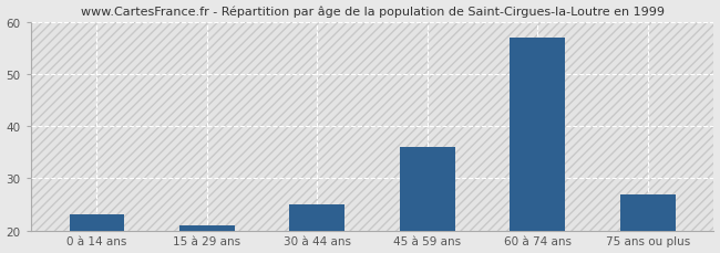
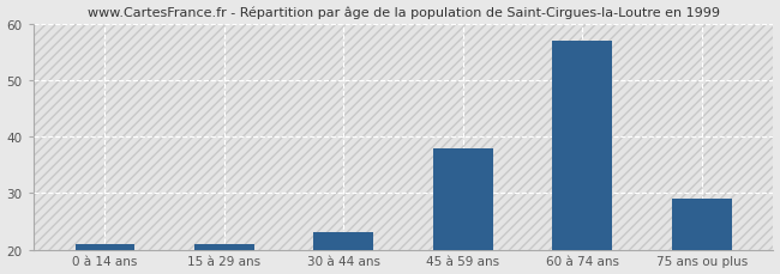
0 à 14 ans: 23 -> 21
30 à 44 ans: 25 -> 23
45 à 59 ans: 36 -> 38
75 ans ou plus: 27 -> 29
